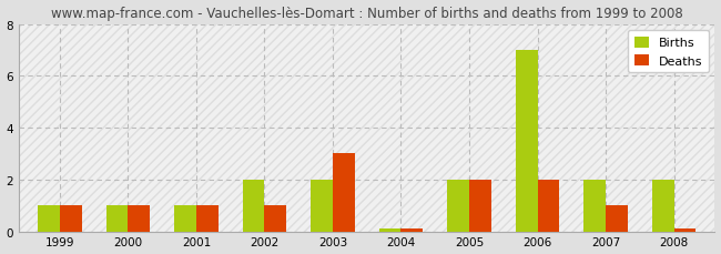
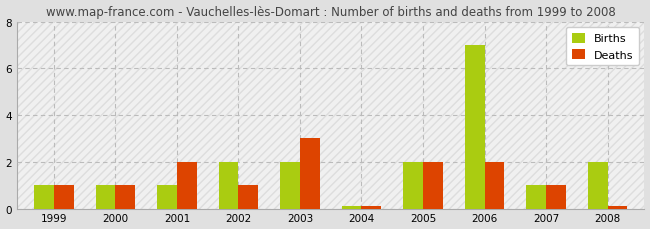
Deaths/2001: 1.0 -> 2.0
Births/2007: 2.0 -> 1.0
